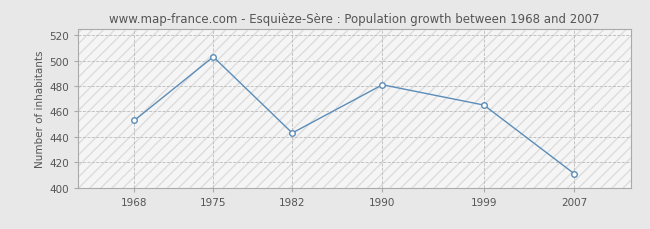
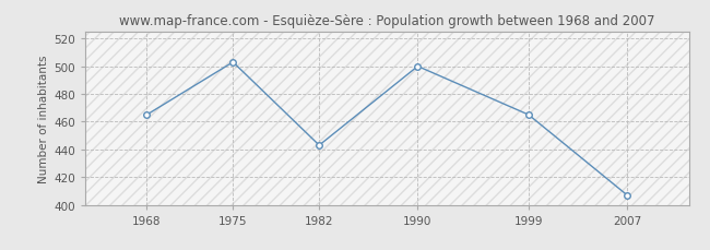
1968: 453 -> 465
1990: 481 -> 500
2007: 411 -> 407
